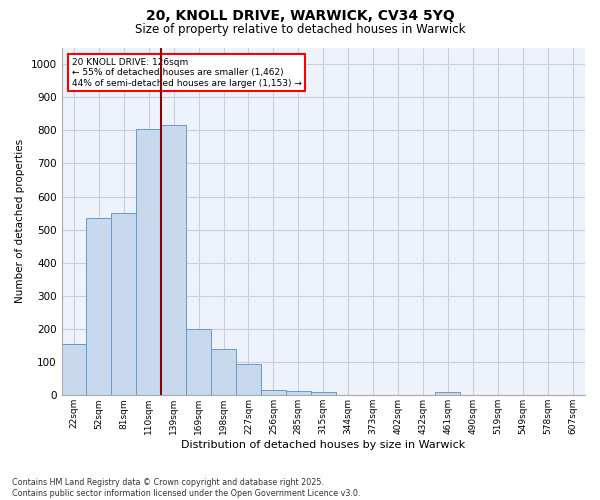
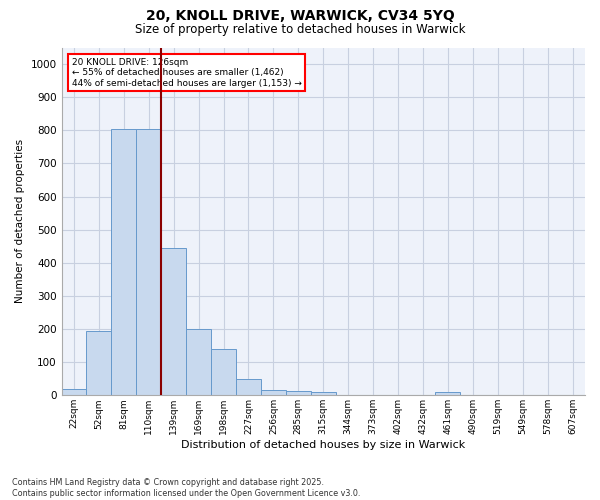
22sqm: 155 -> 18
52sqm: 535 -> 195
81sqm: 550 -> 805
139sqm: 815 -> 445
227sqm: 95 -> 50
